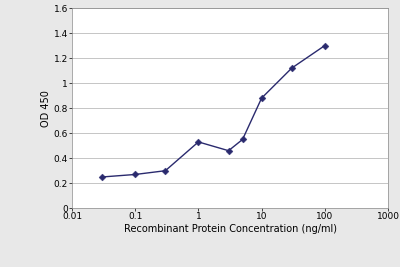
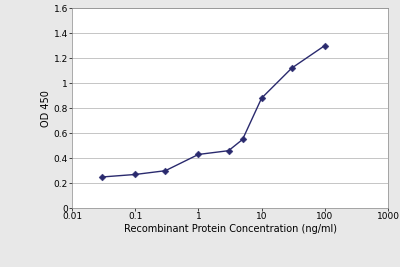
1: 0.53 -> 0.43
